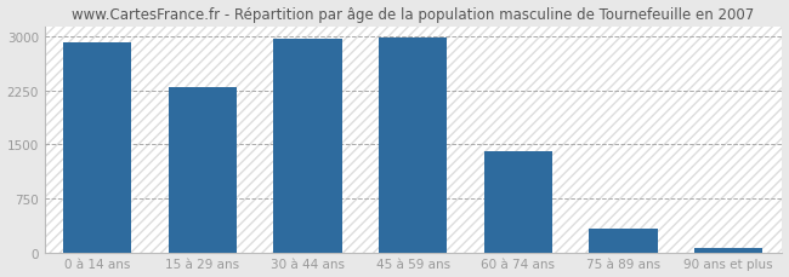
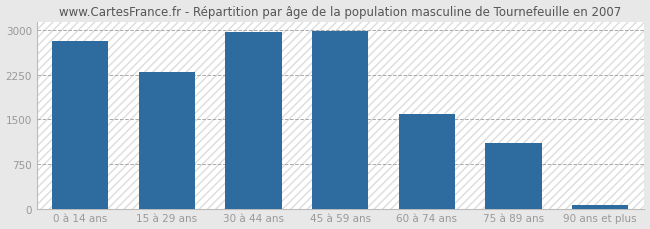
0 à 14 ans: 2930 -> 2820
60 à 74 ans: 1400 -> 1600
75 à 89 ans: 330 -> 1100
